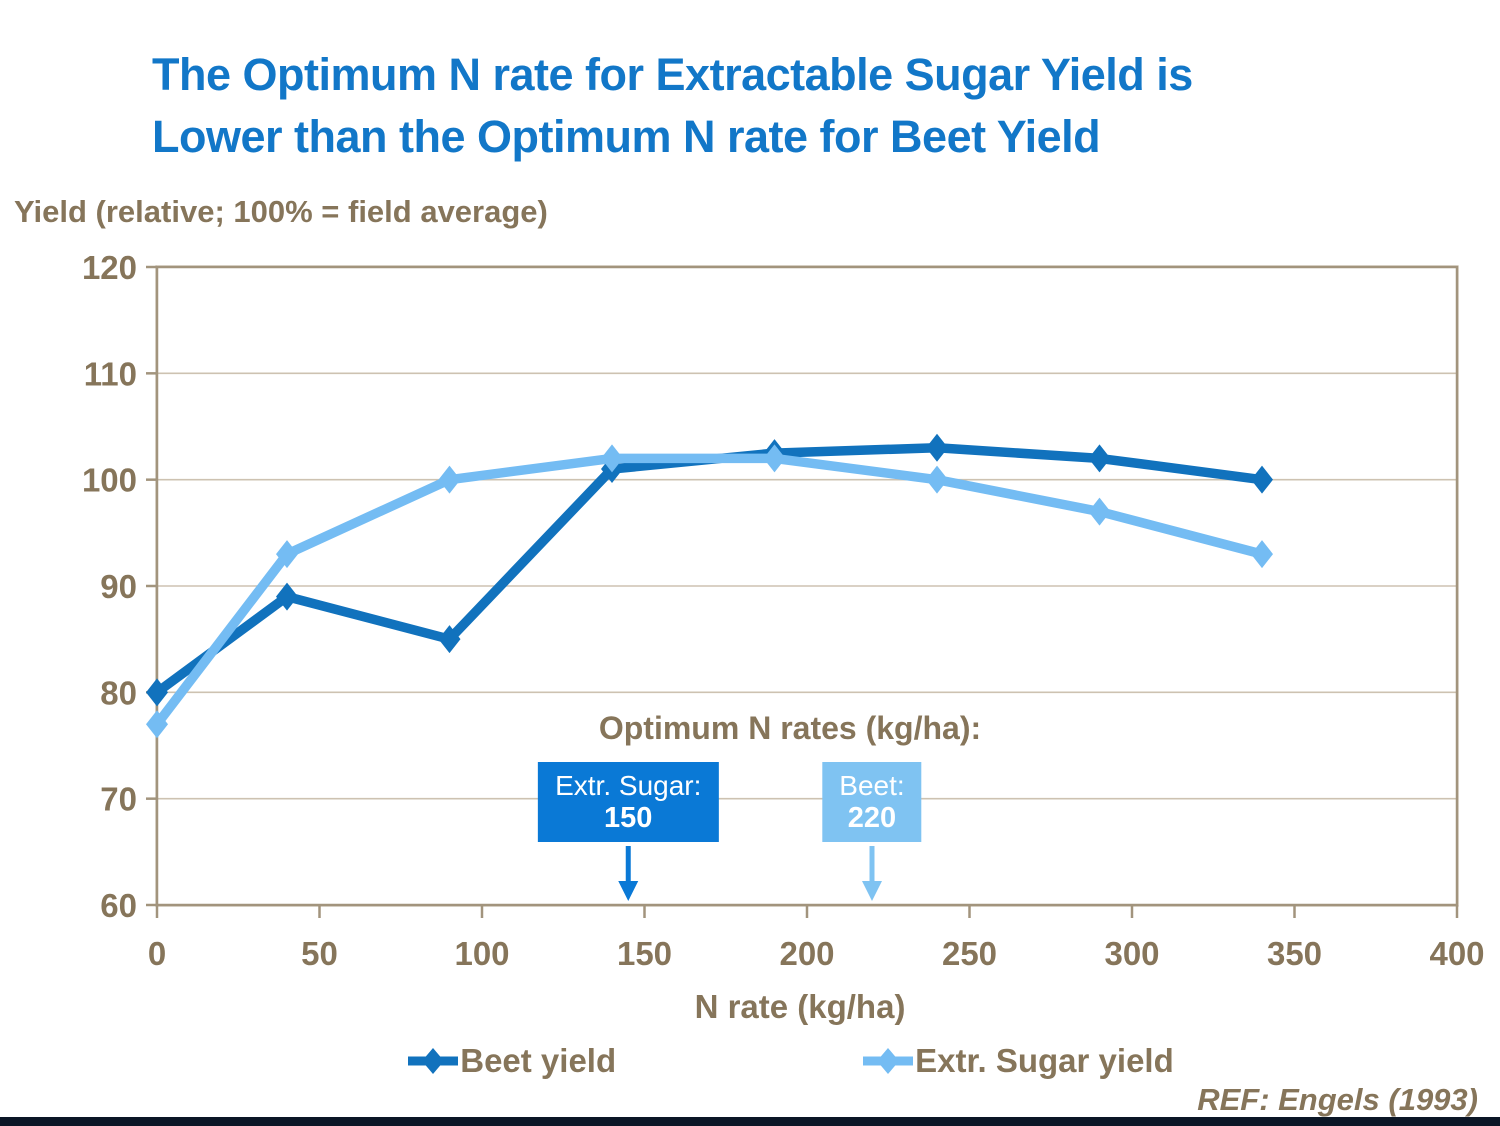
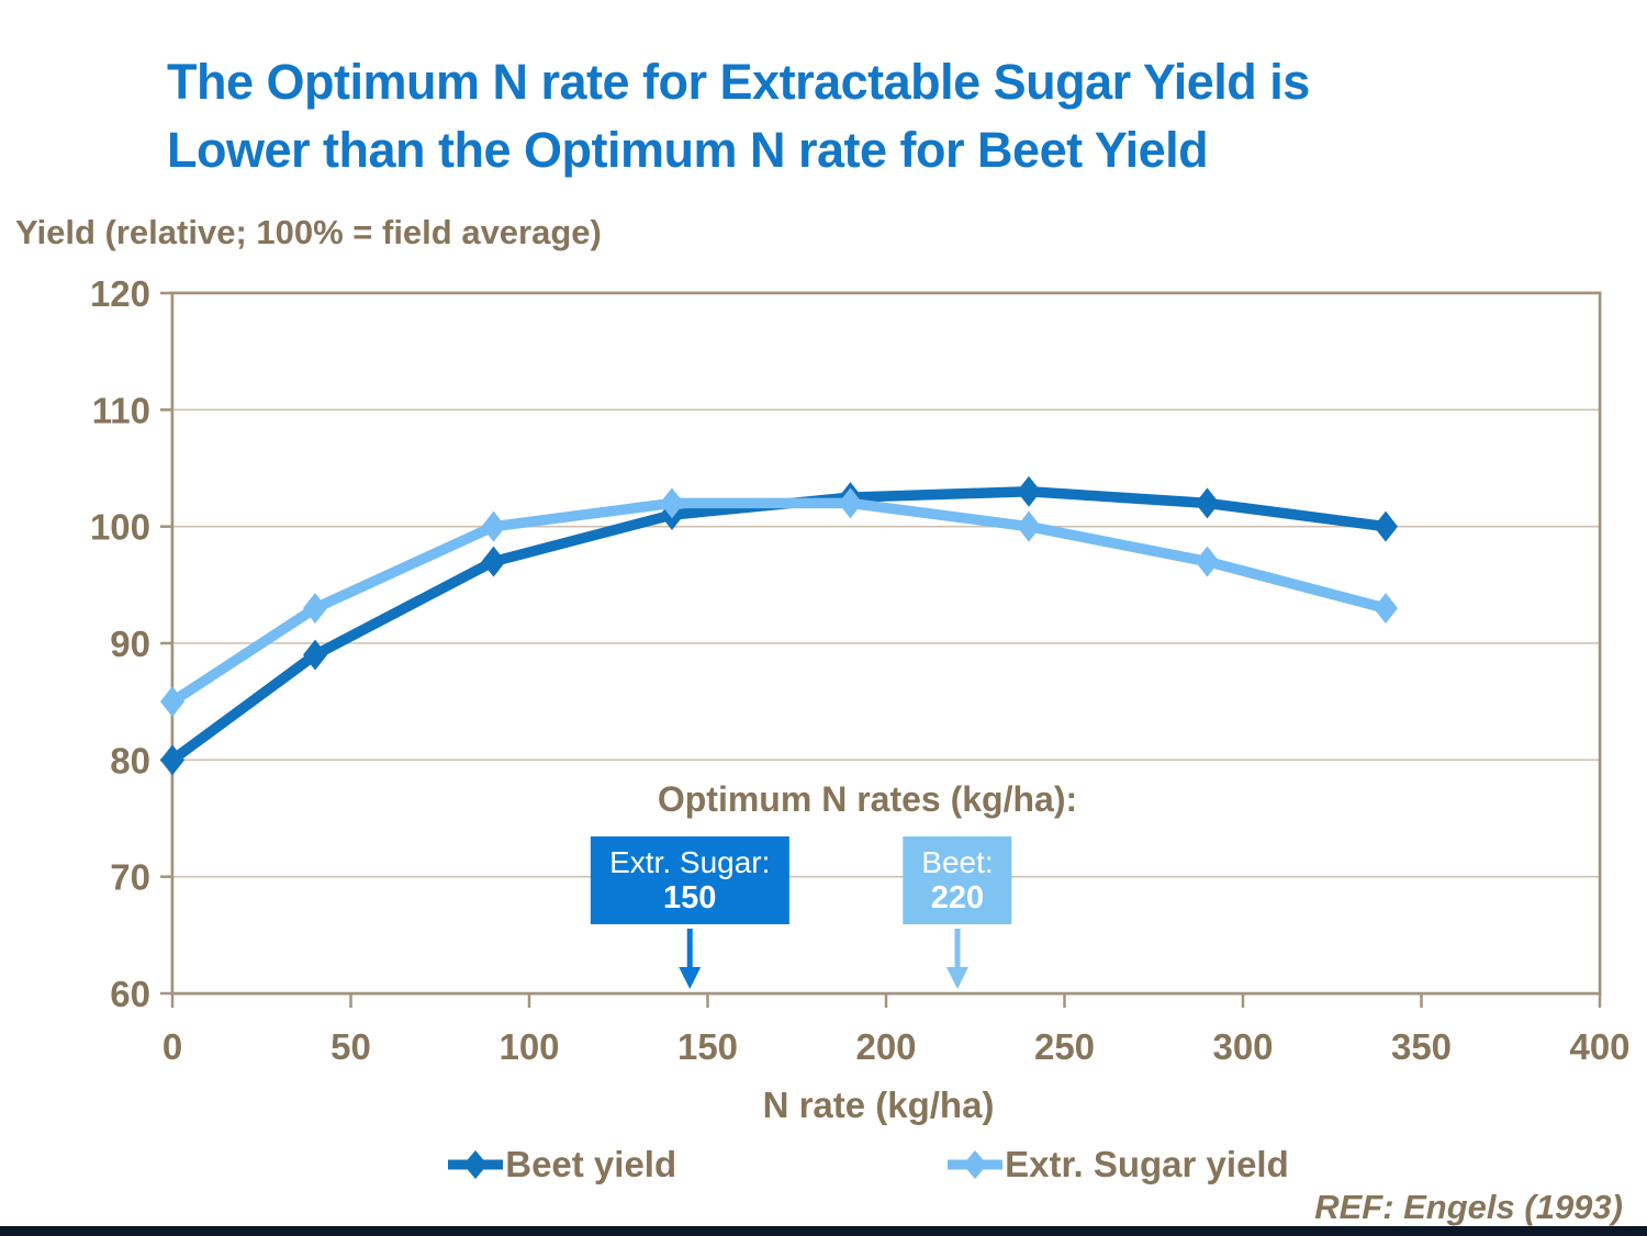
Extr. Sugar yield/0: 77 -> 85
Beet yield/90: 85 -> 97
